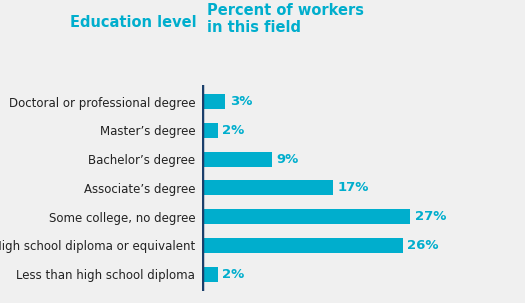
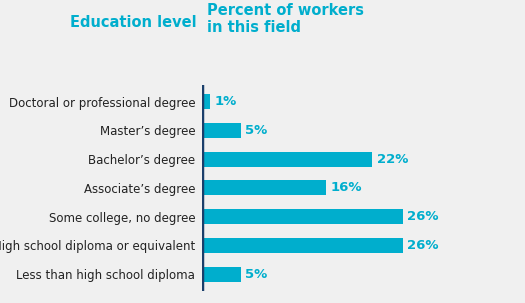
Doctoral or professional degree: 3% -> 1%
Master’s degree: 2% -> 5%
Bachelor’s degree: 9% -> 22%
Associate’s degree: 17% -> 16%
Some college, no degree: 27% -> 26%
Less than high school diploma: 2% -> 5%
